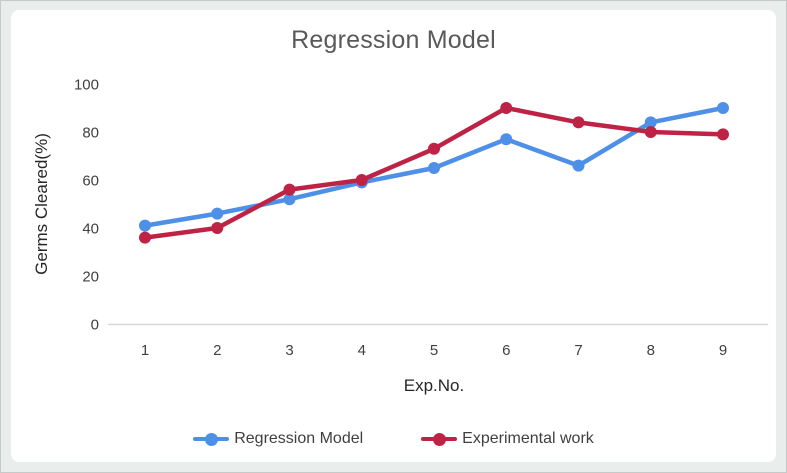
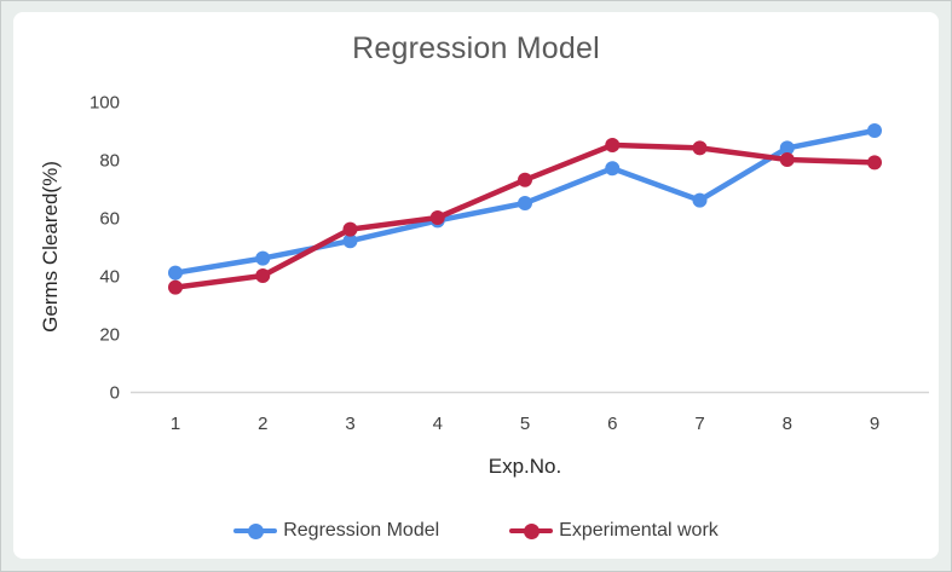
Experimental work/6: 90 -> 85
